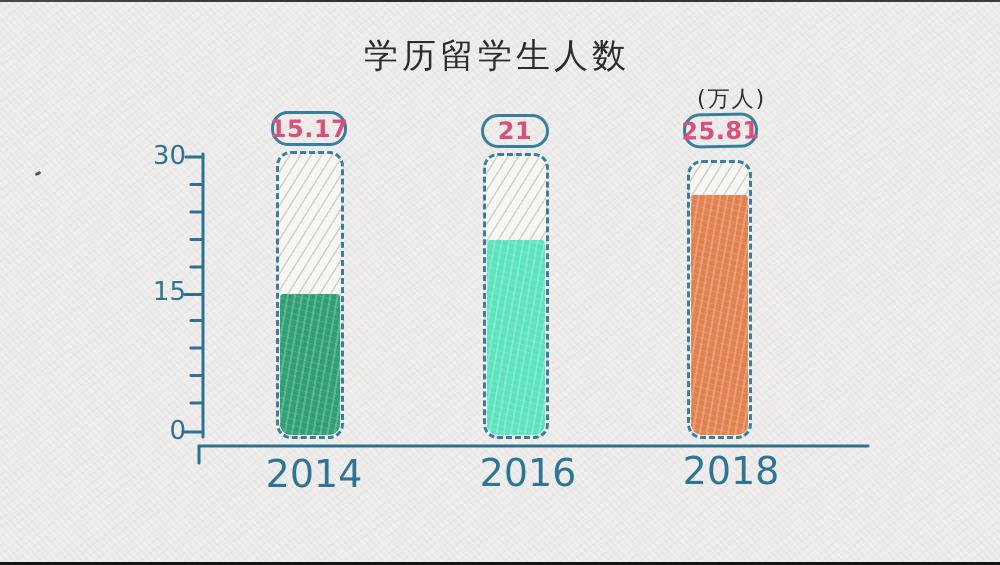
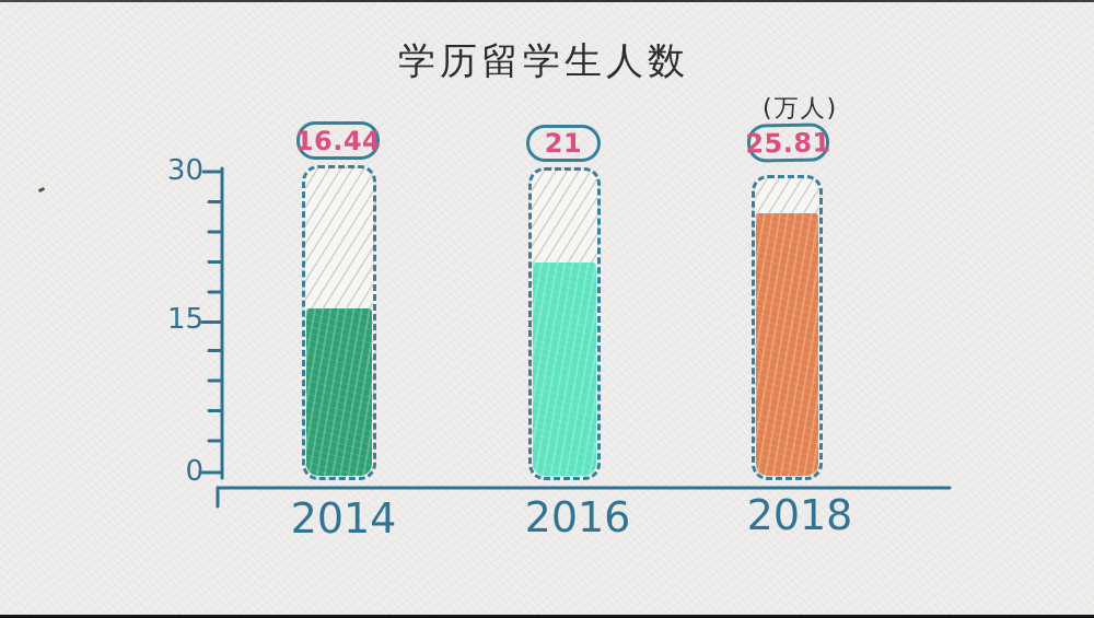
2014: 15.17 -> 16.44
